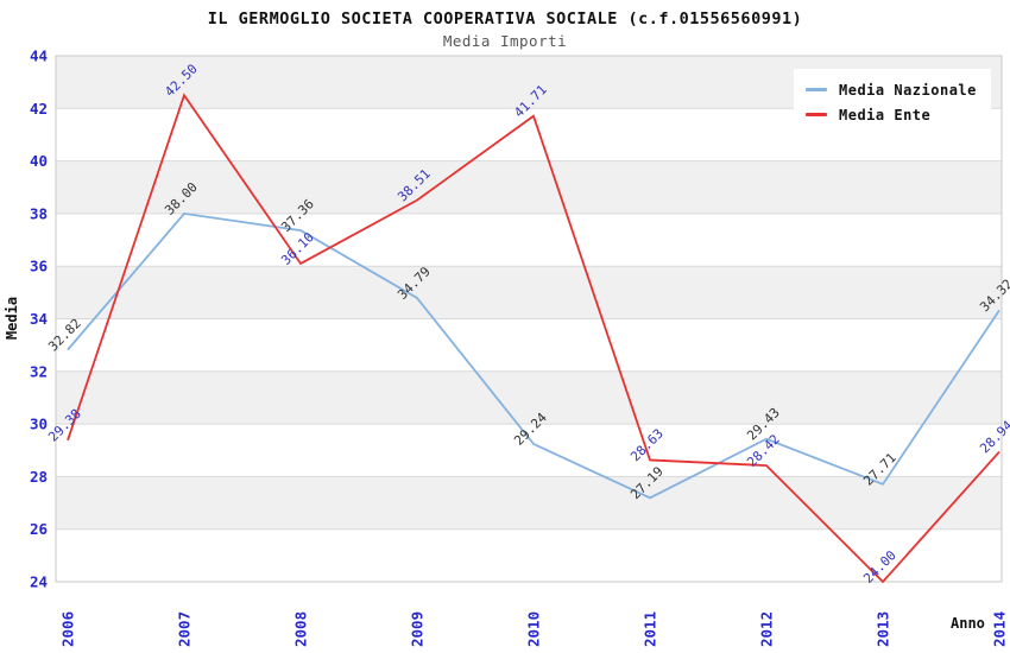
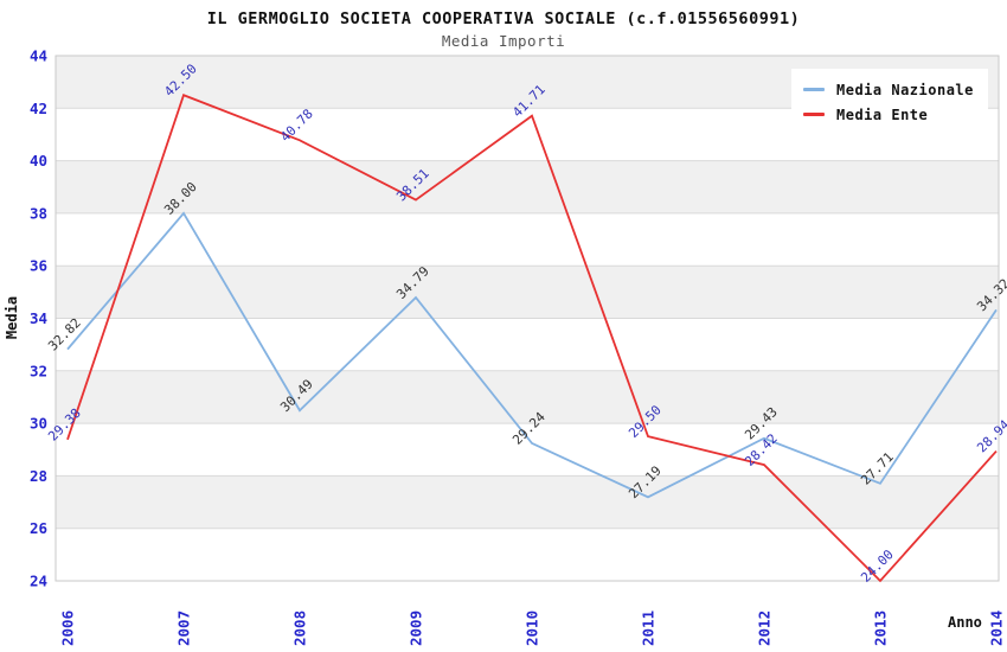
Media Nazionale/2008: 37.36 -> 30.49
Media Ente/2008: 36.10 -> 40.78
Media Ente/2011: 28.63 -> 29.50
